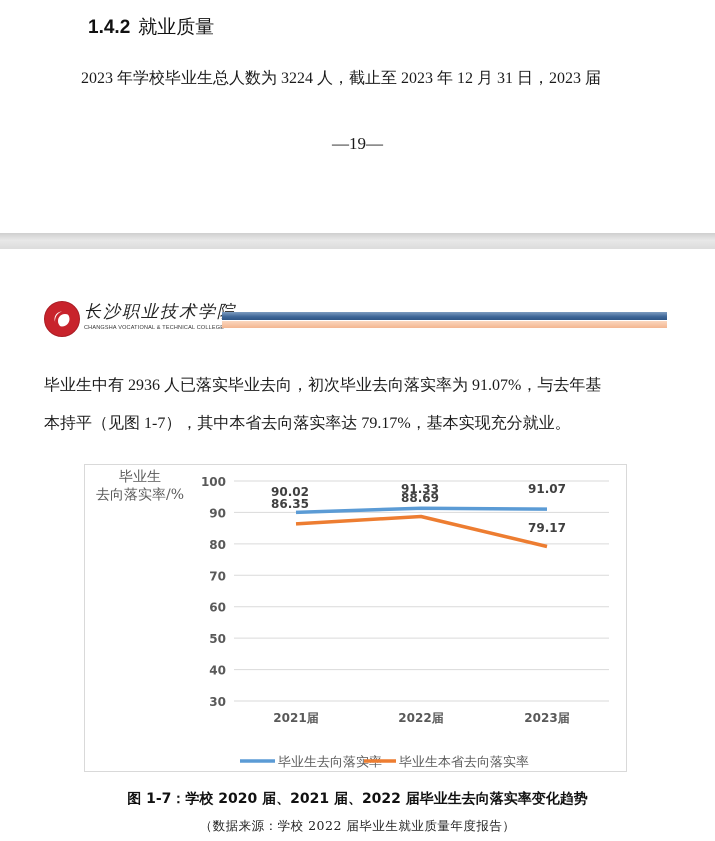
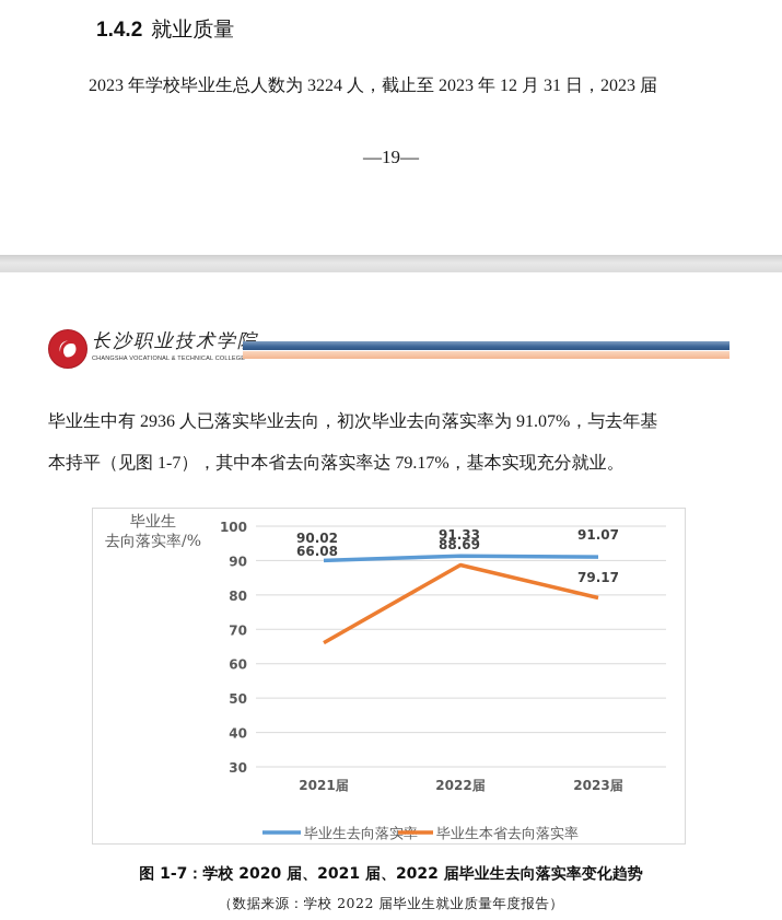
毕业生本省去向落实率/2021届: 86.35 -> 66.08
